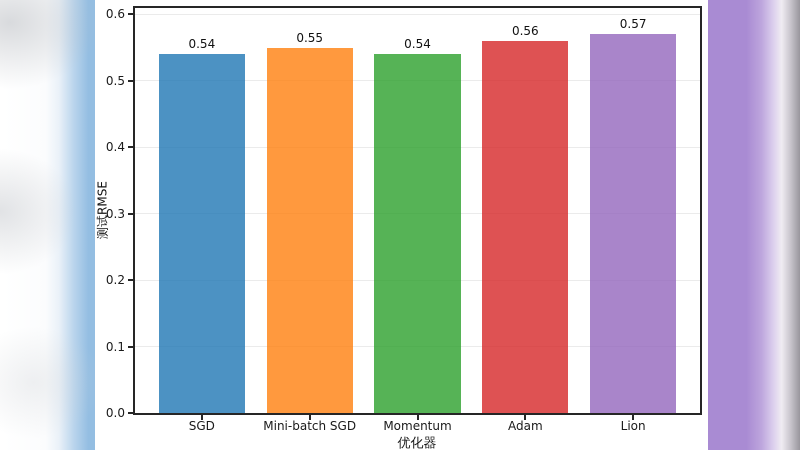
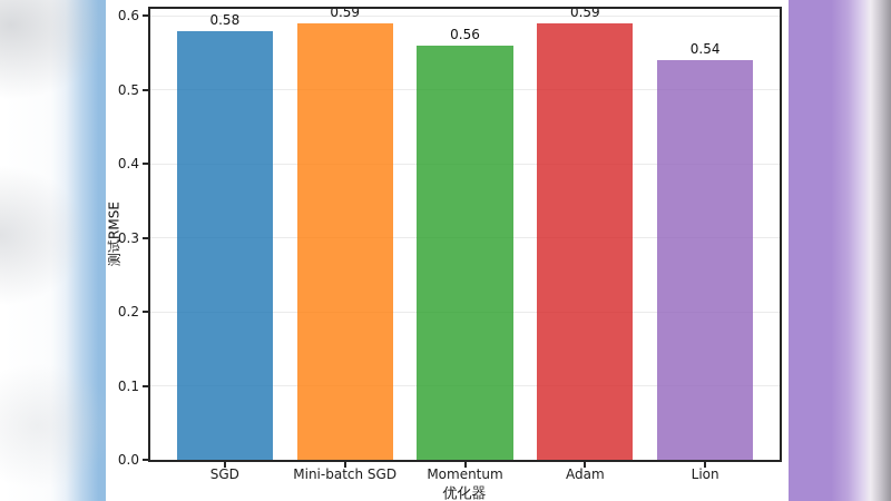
SGD: 0.54 -> 0.58
Mini-batch SGD: 0.55 -> 0.59
Momentum: 0.54 -> 0.56
Adam: 0.56 -> 0.59
Lion: 0.57 -> 0.54
